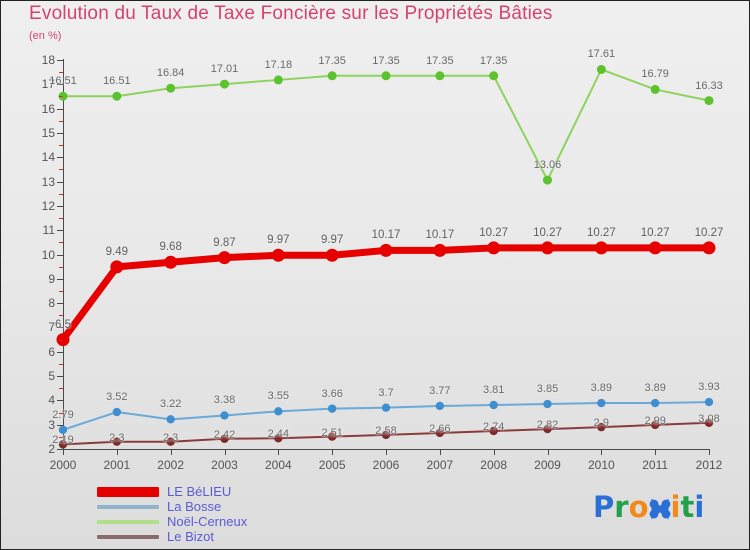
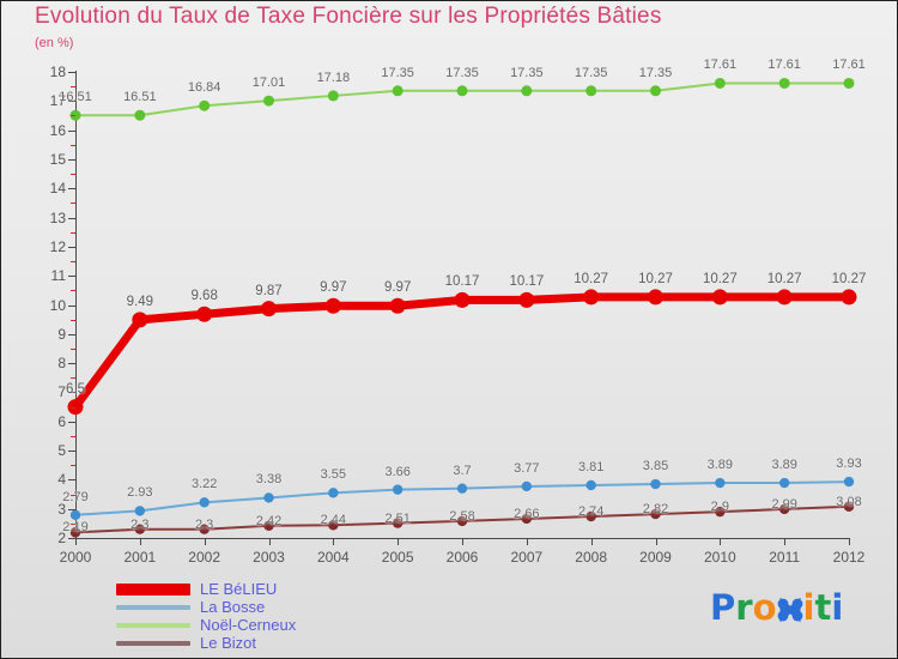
La Bosse/2001: 3.52 -> 2.93
Noël-Cerneux/2009: 13.06 -> 17.35
Noël-Cerneux/2011: 16.79 -> 17.61
Noël-Cerneux/2012: 16.33 -> 17.61
